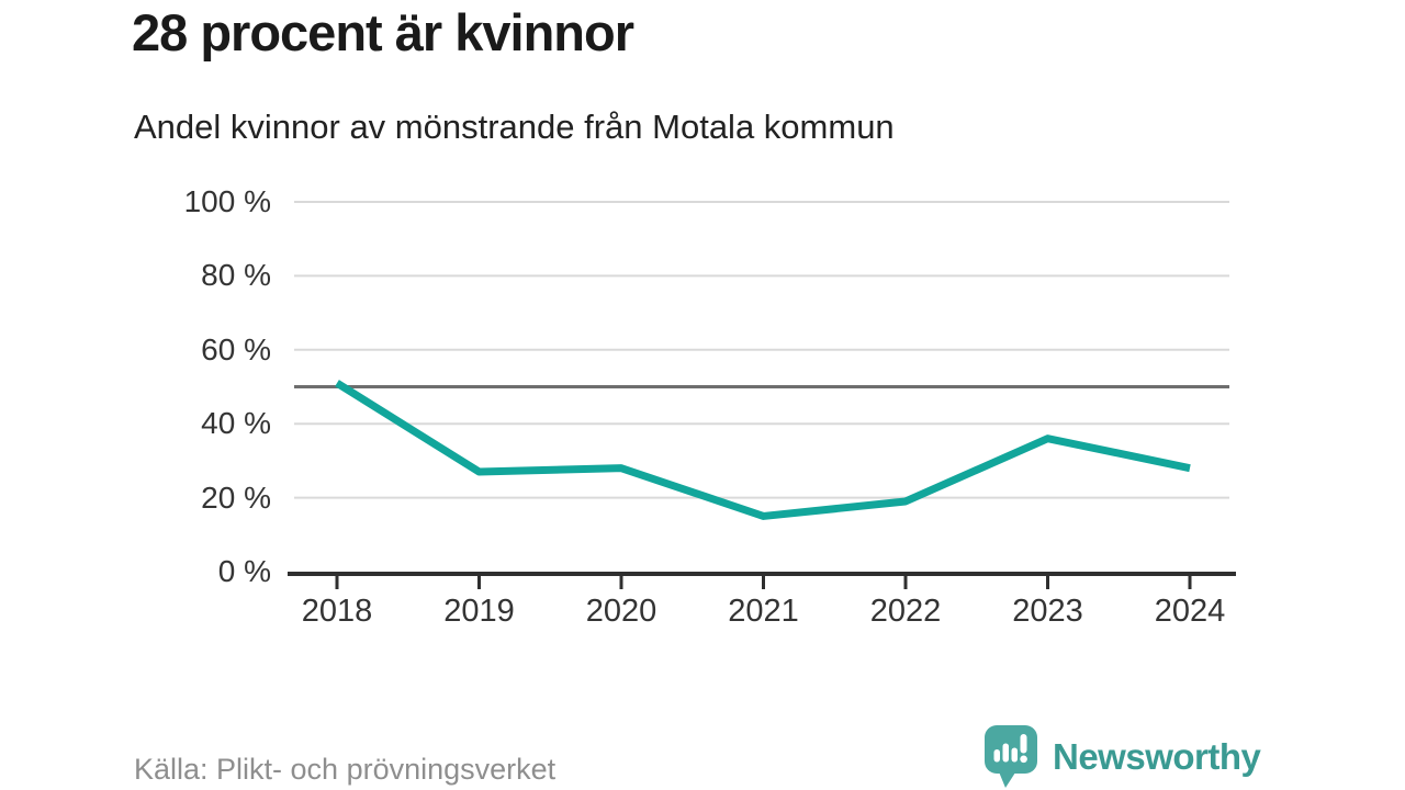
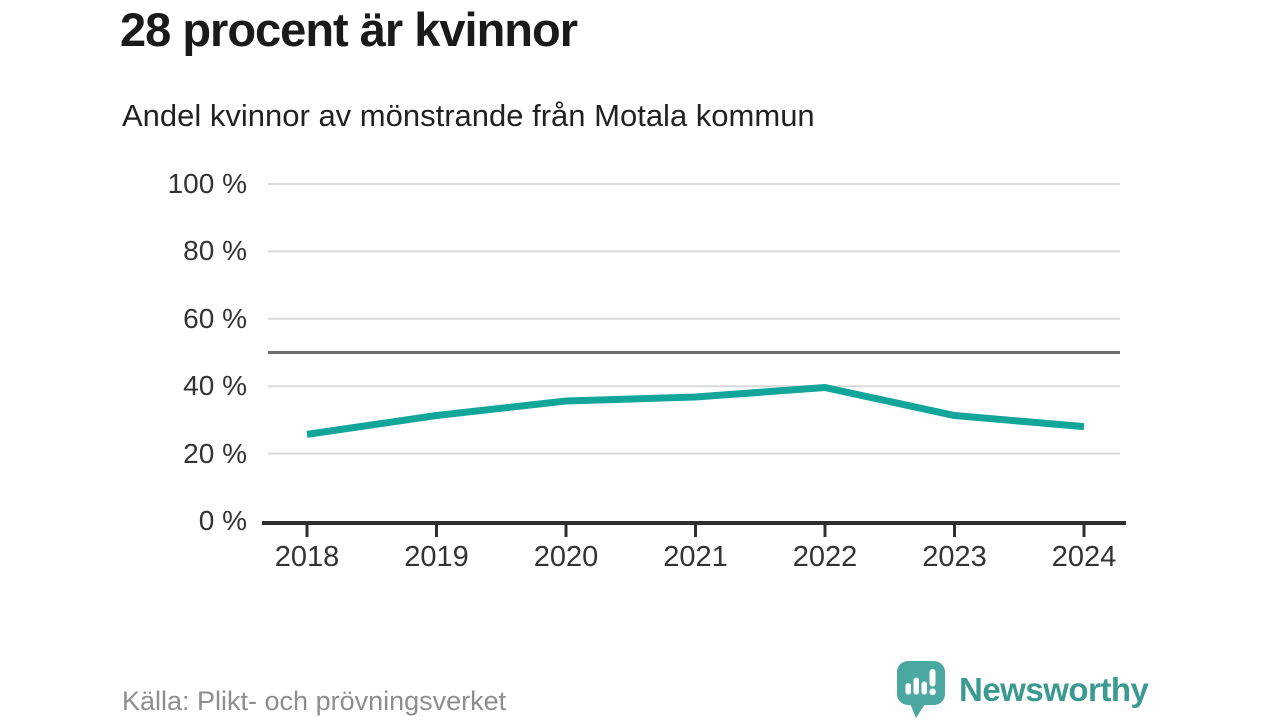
2018: 51% -> 26%
2019: 27% -> 31%
2020: 28% -> 36%
2021: 15% -> 37%
2022: 19% -> 40%
2023: 36% -> 31%
